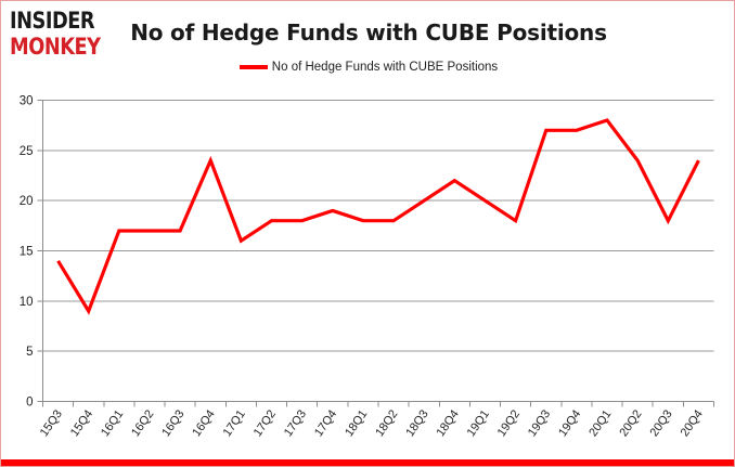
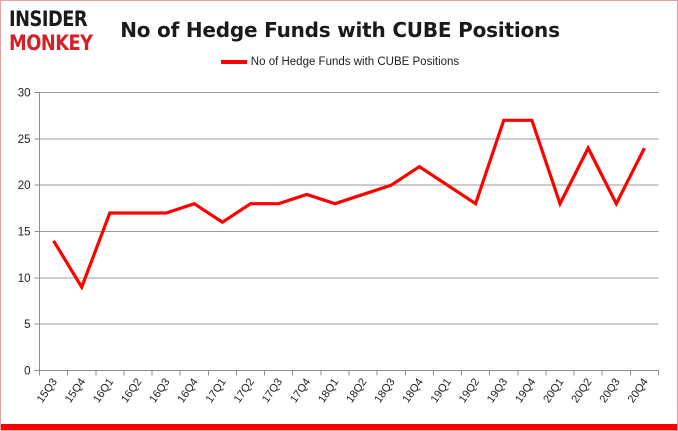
16Q4: 24 -> 18
18Q2: 18 -> 19
20Q1: 28 -> 18
